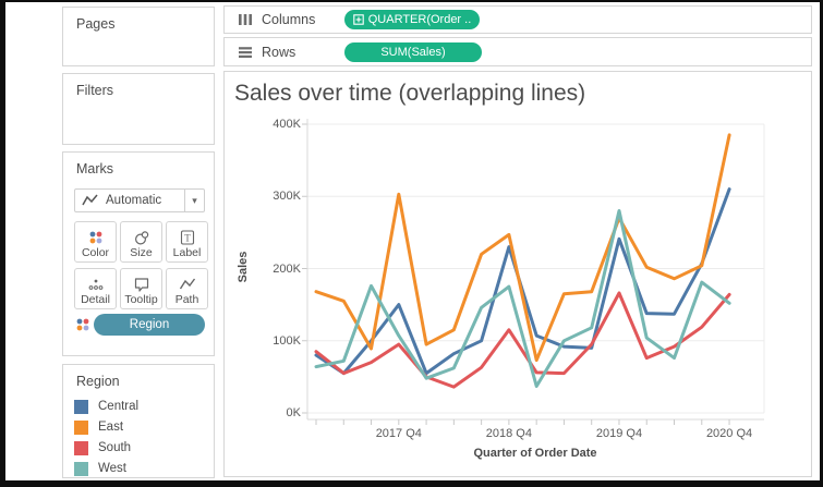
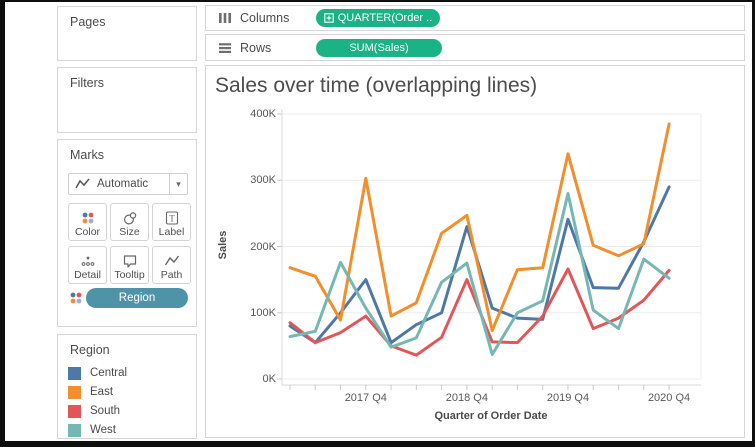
South/2018 Q4: 120K -> 150K
East/2019 Q4: 270K -> 340K
Central/2020 Q4: 310K -> 290K
